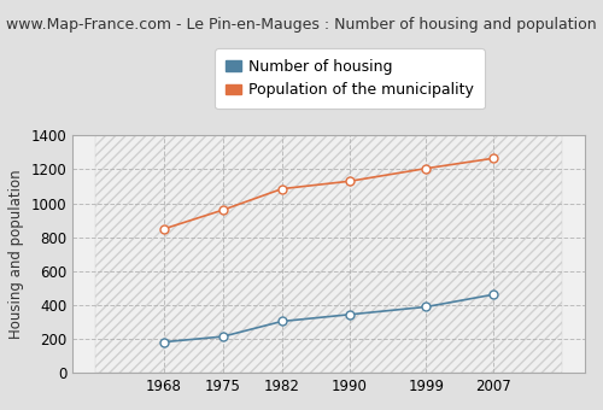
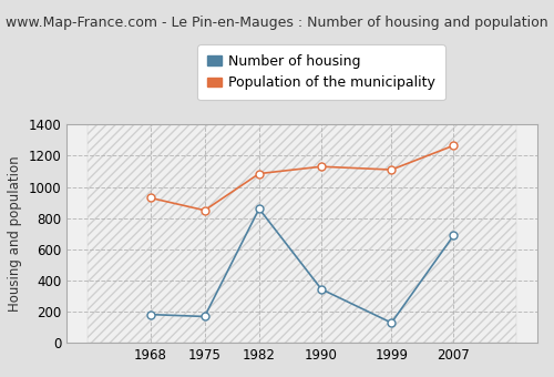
Population of the municipality/1968: 850 -> 930
Number of housing/1975: 220 -> 170
Population of the municipality/1975: 960 -> 850
Number of housing/1982: 300 -> 860
Number of housing/1999: 390 -> 130
Population of the municipality/1999: 1200 -> 1110
Number of housing/2007: 460 -> 690
